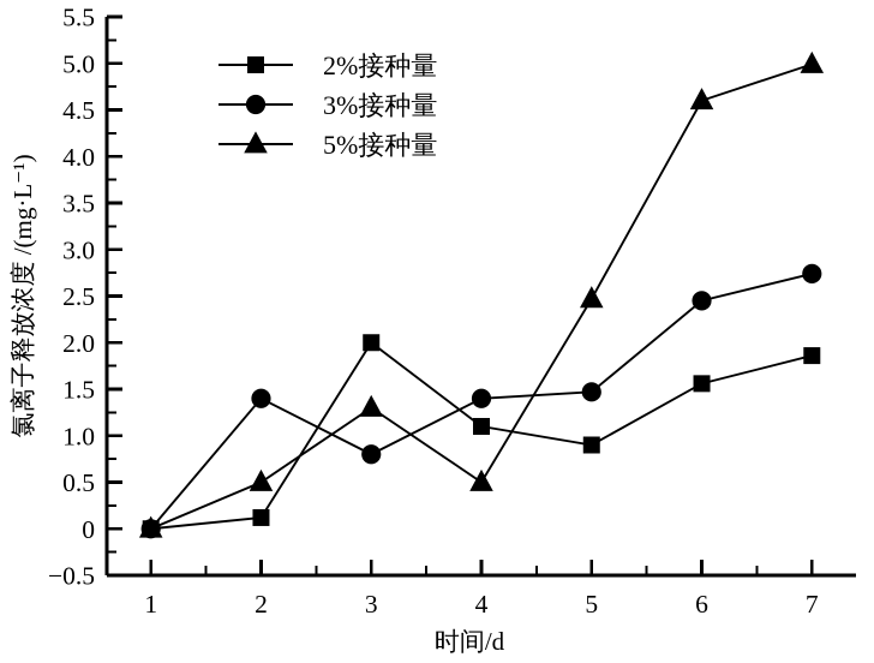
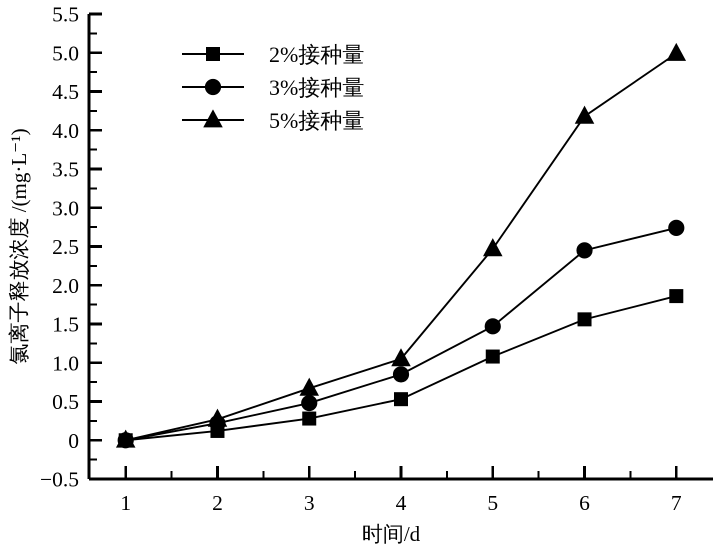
3%接种量/2: 1.4 -> 0.2
5%接种量/2: 0.5 -> 0.3
2%接种量/3: 2.0 -> 0.3
3%接种量/3: 0.8 -> 0.5
5%接种量/3: 1.3 -> 0.7
2%接种量/4: 1.1 -> 0.5
3%接种量/4: 1.4 -> 0.8
5%接种量/4: 0.5 -> 1.1
2%接种量/5: 0.9 -> 1.1
5%接种量/6: 4.6 -> 4.2
